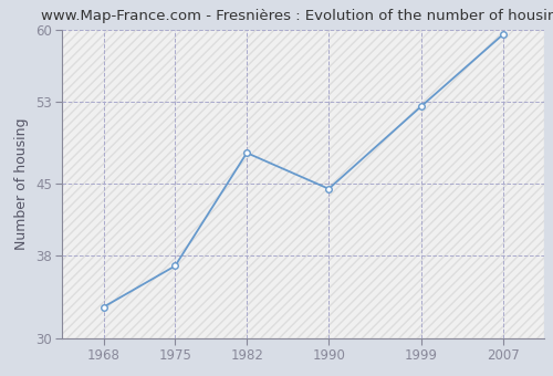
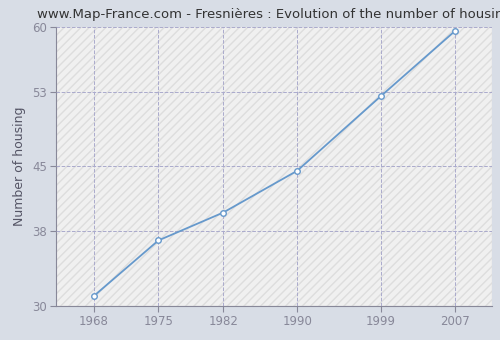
1968: 33.0 -> 31.0
1982: 48.0 -> 40.0
